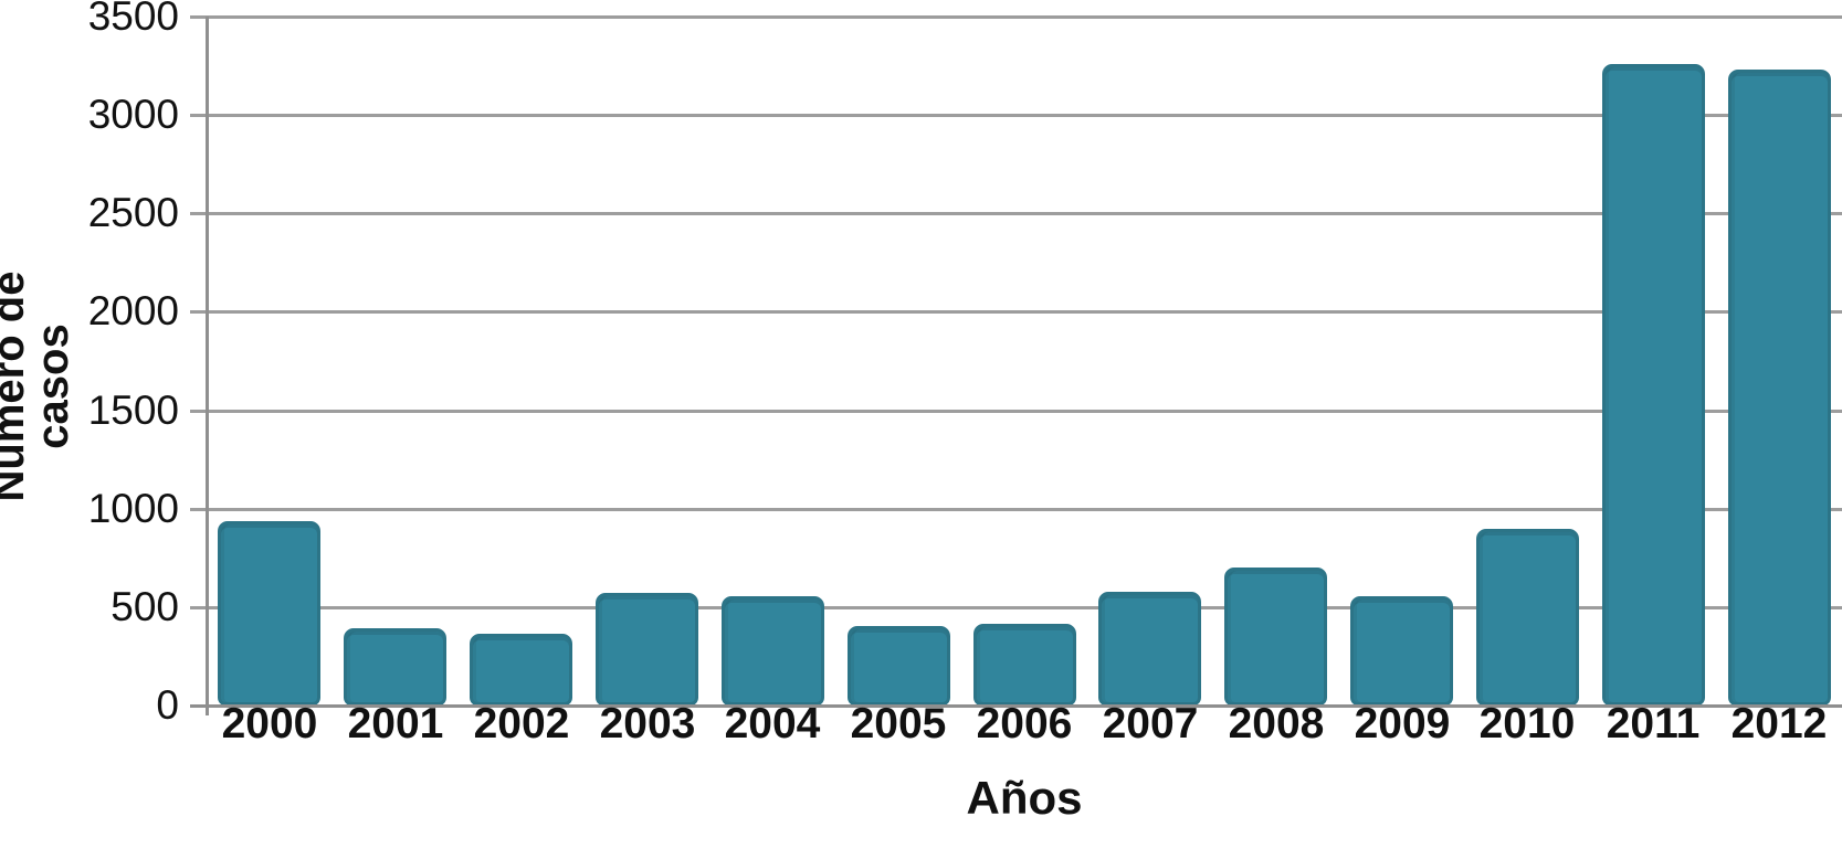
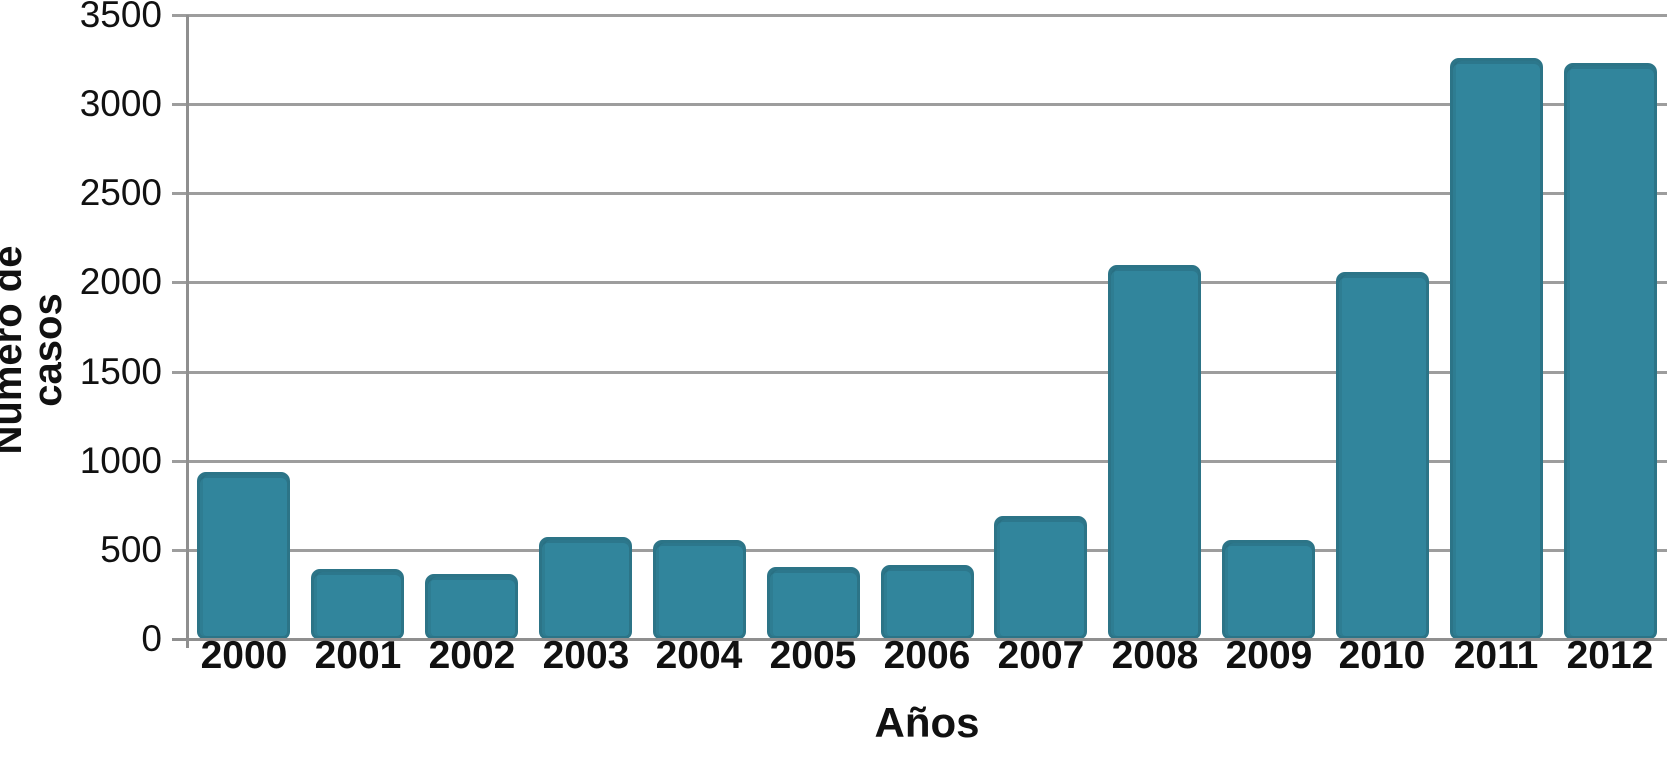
2007: 580 -> 690
2008: 700 -> 2100
2010: 900 -> 2060
